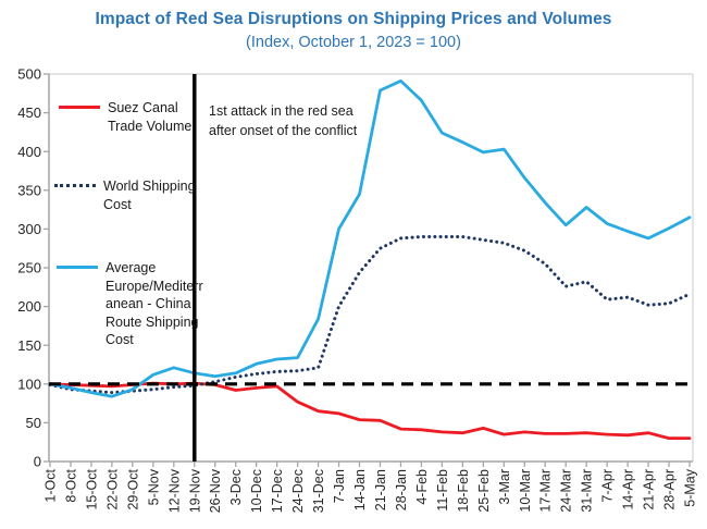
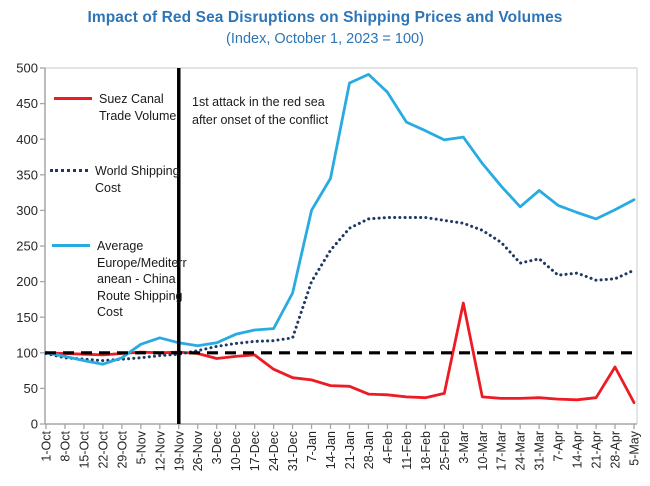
Suez Canal Trade Volume/3-Mar: 40 -> 170
Suez Canal Trade Volume/28-Apr: 30 -> 80
